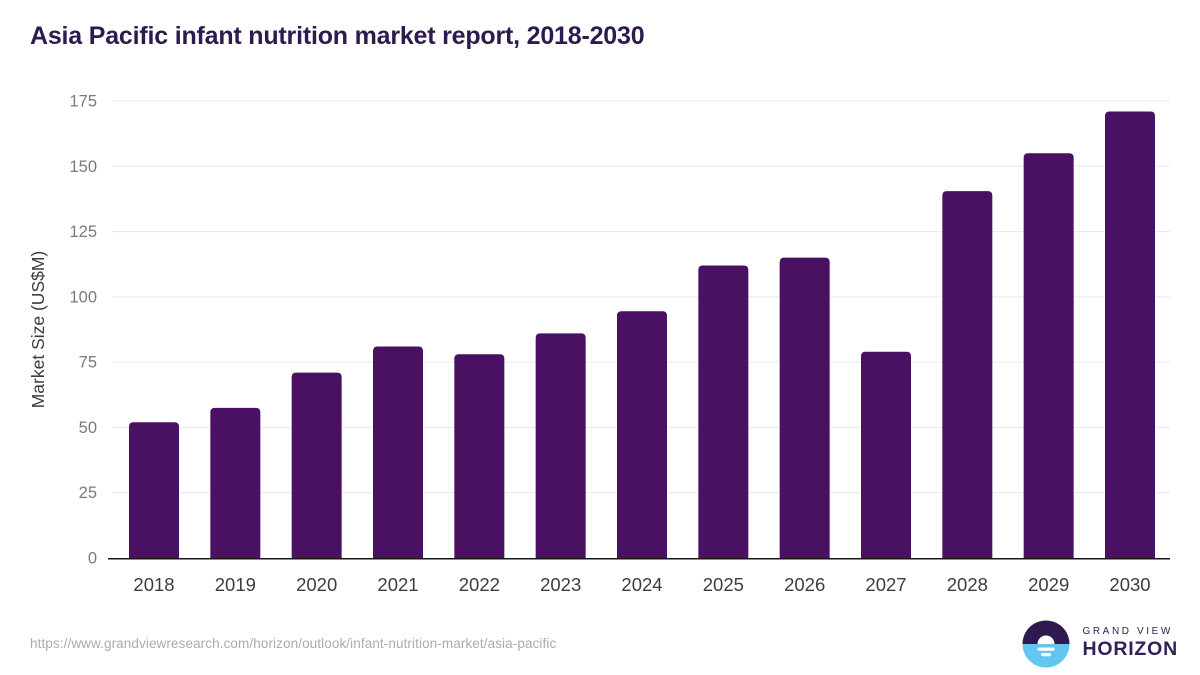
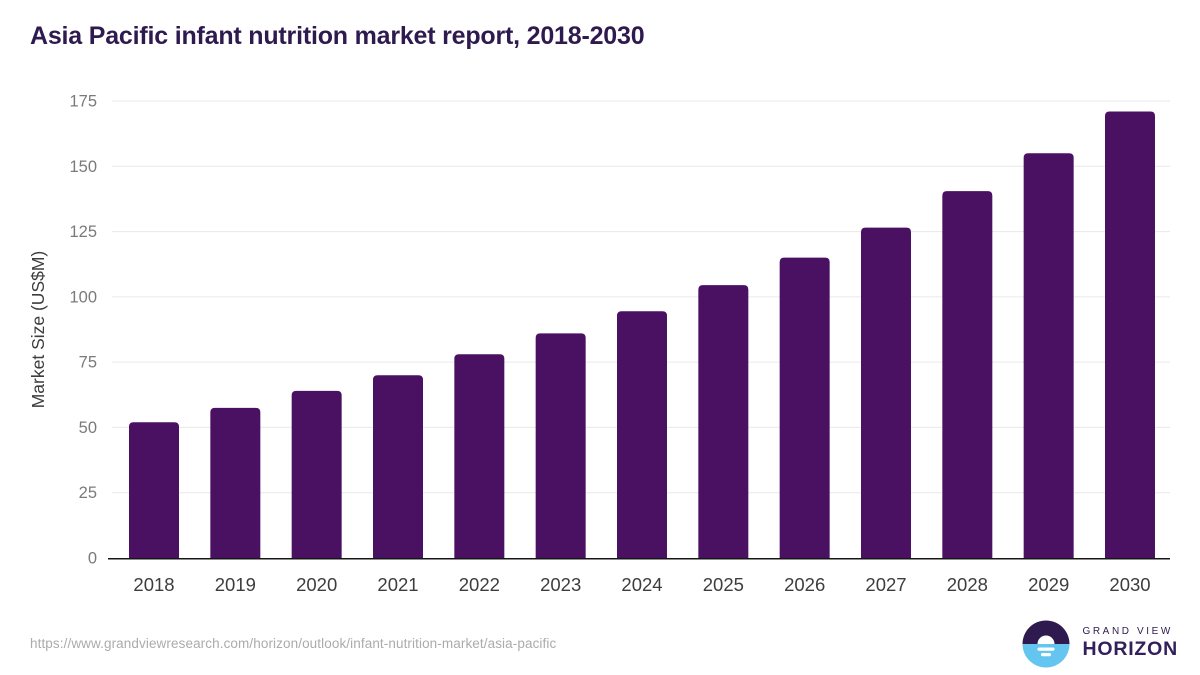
2020: 71 -> 64
2021: 81 -> 70
2025: 112 -> 104
2027: 79 -> 126
